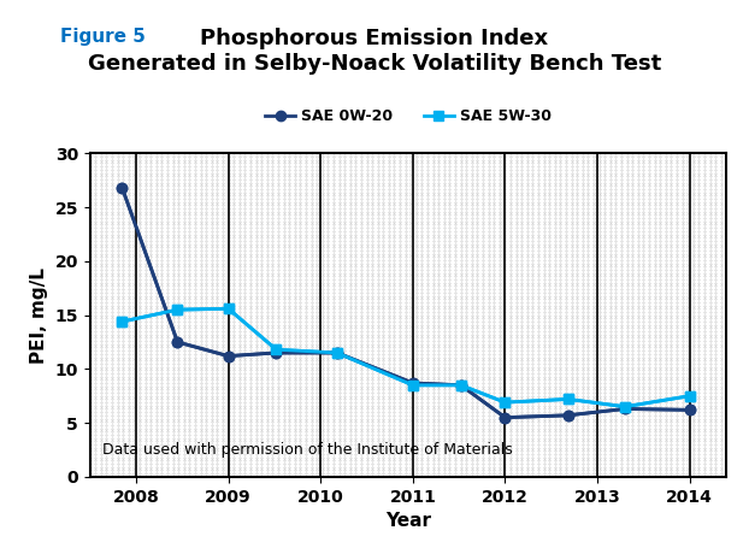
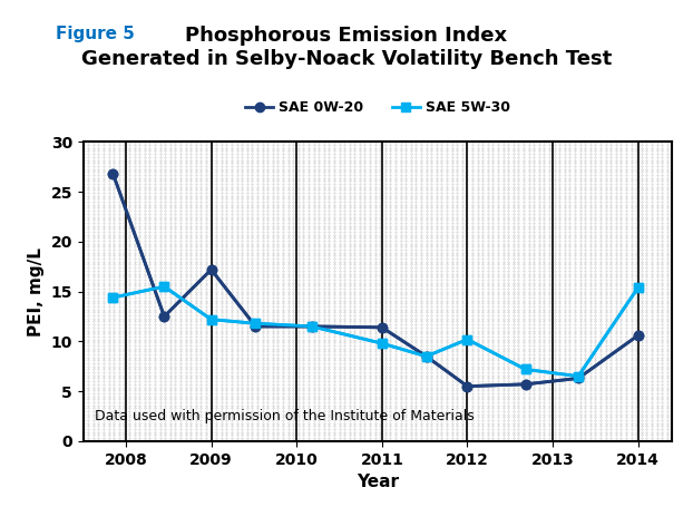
SAE 0W-20/2009: 11.2 -> 17.2
SAE 5W-30/2009: 15.6 -> 12.2
SAE 0W-20/2011: 8.7 -> 11.4
SAE 5W-30/2011: 8.5 -> 9.8
SAE 5W-30/2012: 6.9 -> 10.2
SAE 0W-20/2014: 6.2 -> 10.6
SAE 5W-30/2014: 7.5 -> 15.4
